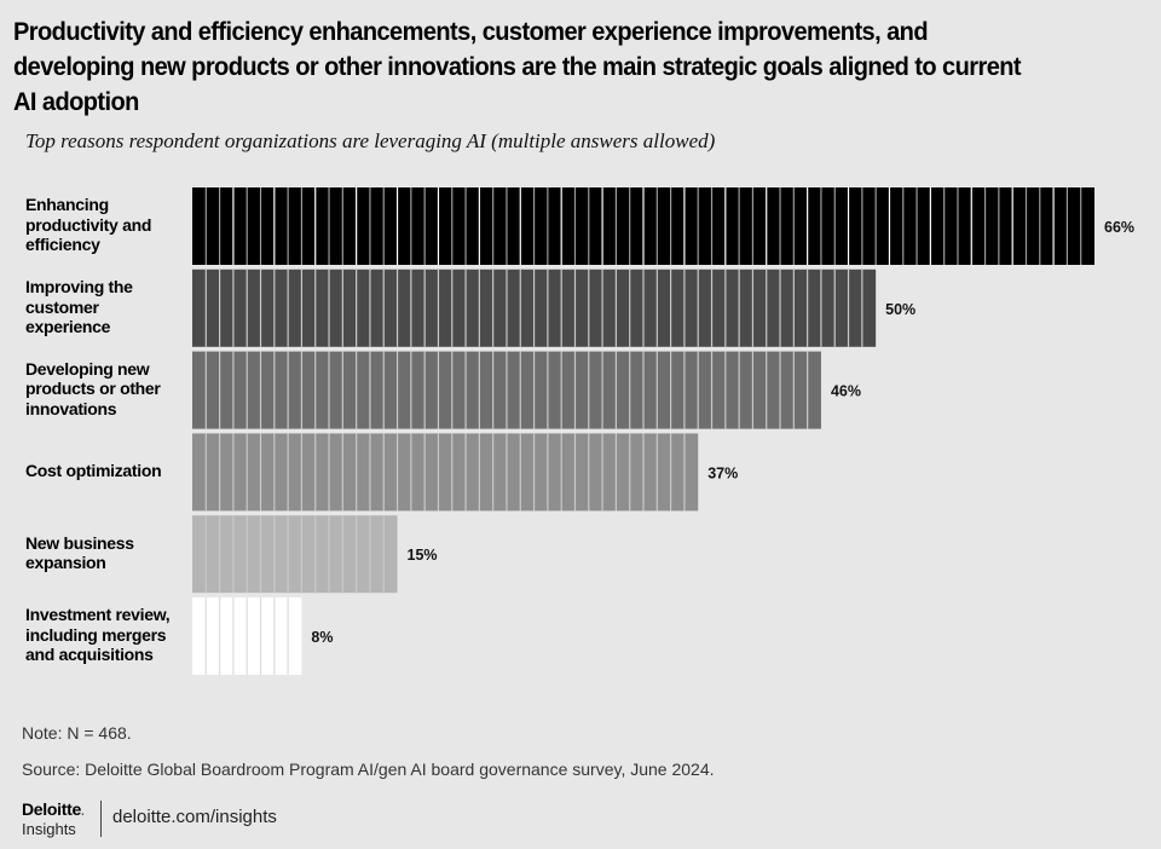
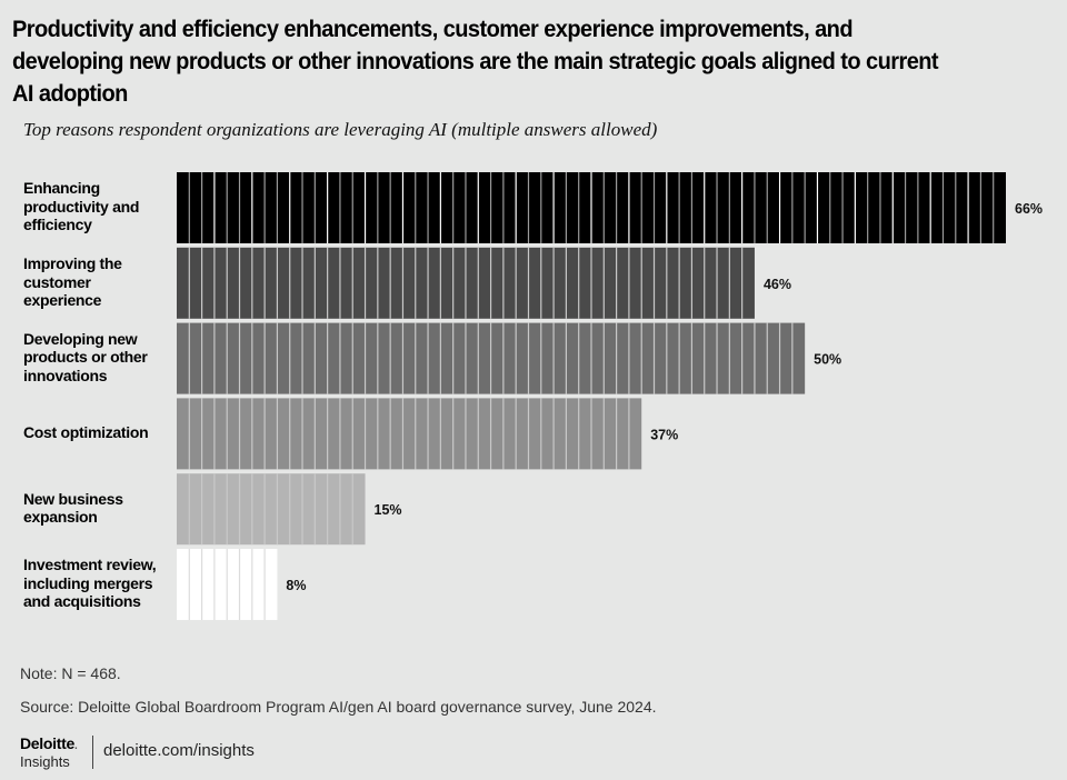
Improving the customer experience: 50% -> 46%
Developing new products or other innovations: 46% -> 50%
